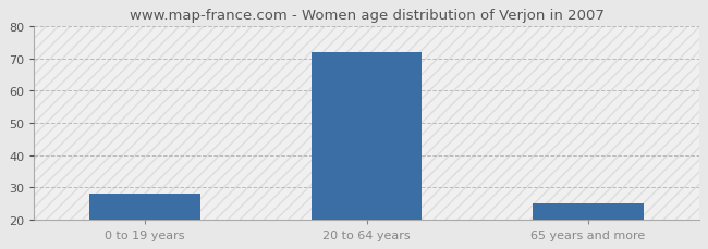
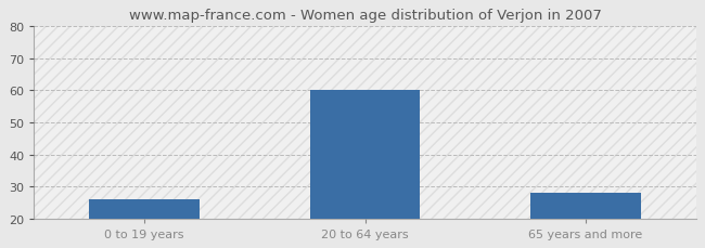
0 to 19 years: 28 -> 26
20 to 64 years: 72 -> 60
65 years and more: 25 -> 28
